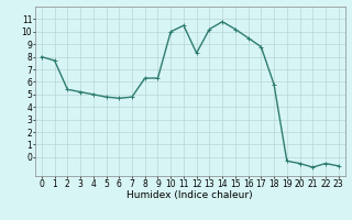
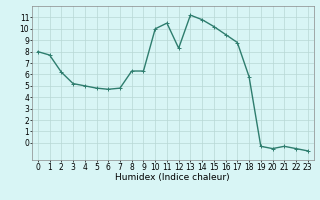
2: 5.4 -> 6.2
13: 10.2 -> 11.2
21: -0.8 -> -0.3
